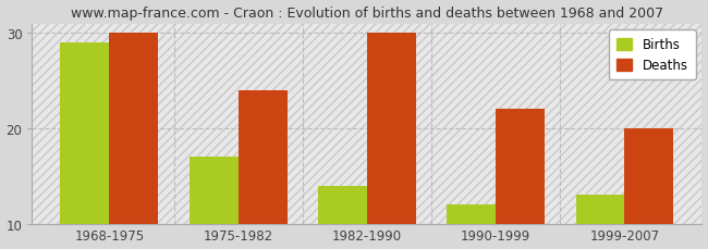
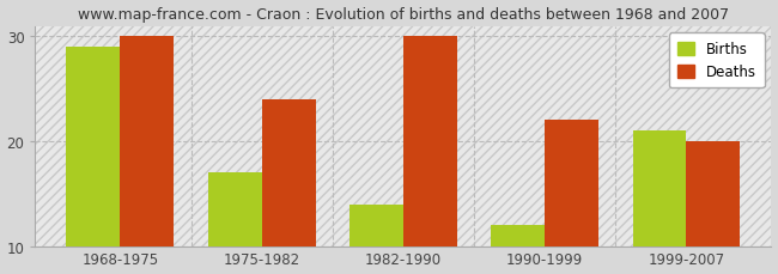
Births/1999-2007: 13 -> 21
